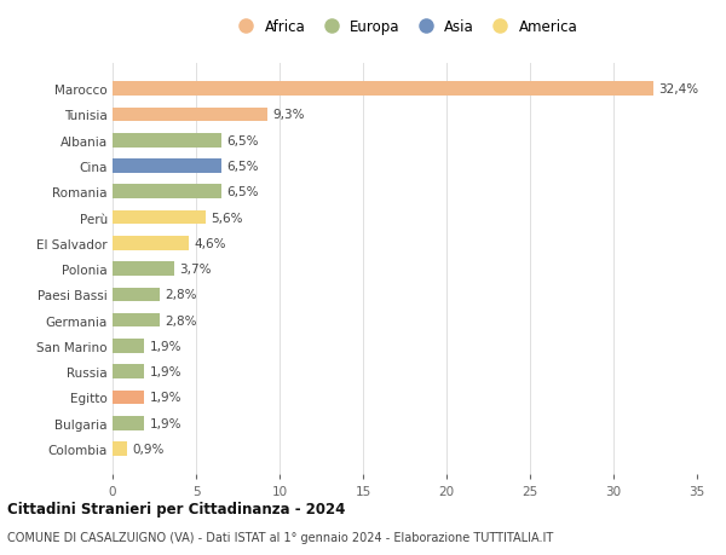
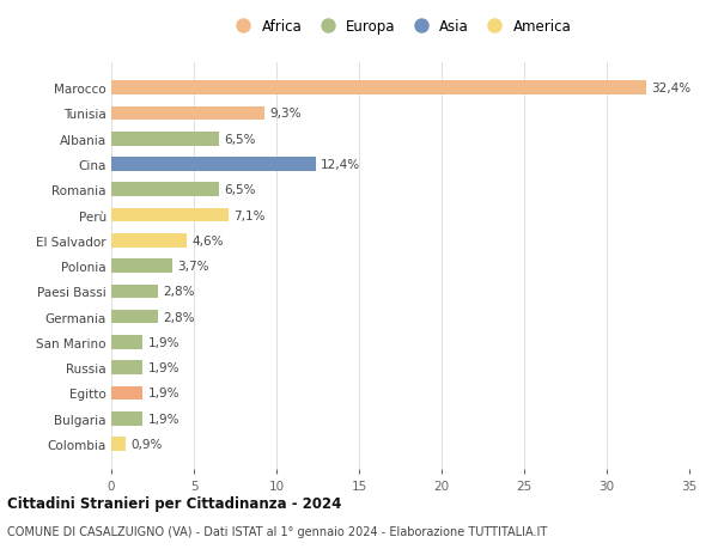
Cina: 6,5% -> 12,4%
Perù: 5,6% -> 7,1%
